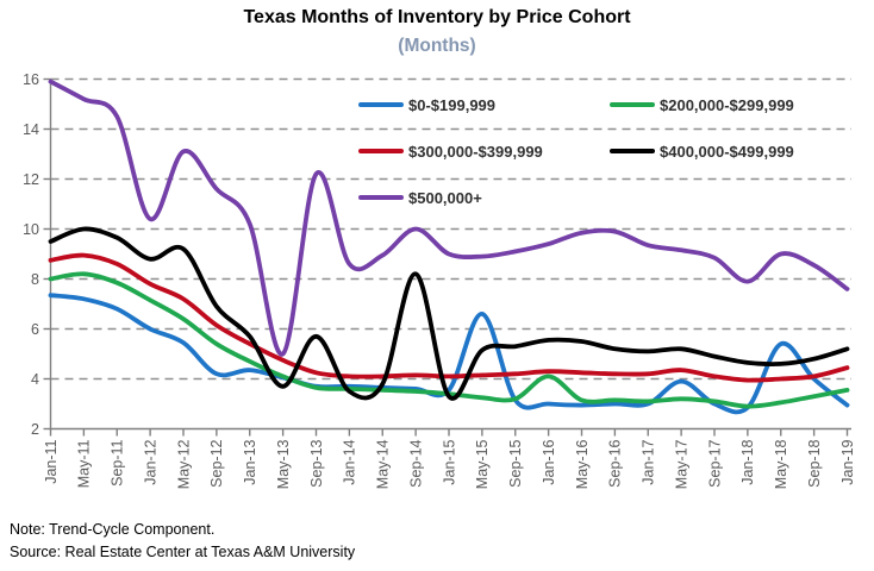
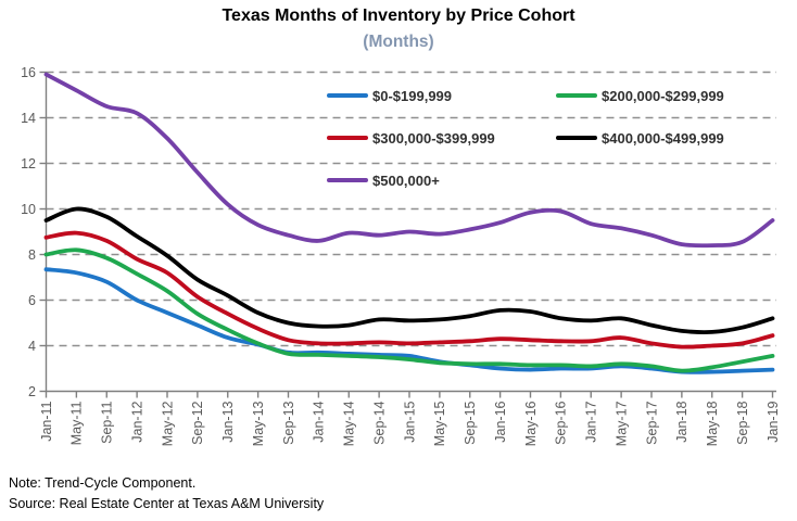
$500,000+/Jan-12: 10.4 -> 14.2
$400,000-$499,999/May-12: 9.2 -> 8.0
$0-$199,999/Sep-12: 4.2 -> 4.9
$400,000-$499,999/Jan-13: 5.7 -> 6.2
$400,000-$499,999/May-13: 3.7 -> 5.5
$500,000+/May-13: 5.0 -> 9.3
$400,000-$499,999/Sep-13: 5.7 -> 5.0
$500,000+/Sep-13: 12.2 -> 8.8
$400,000-$499,999/Jan-14: 3.5 -> 4.8
$400,000-$499,999/May-14: 3.8 -> 4.9
$400,000-$499,999/Sep-14: 8.2 -> 5.2
$500,000+/Sep-14: 10.0 -> 8.8
$400,000-$499,999/Jan-15: 3.3 -> 5.1
$0-$199,999/May-15: 6.6 -> 3.3
$200,000-$299,999/Jan-16: 4.1 -> 3.2
$0-$199,999/May-17: 3.9 -> 3.1
$500,000+/Jan-18: 7.9 -> 8.4
$0-$199,999/May-18: 5.4 -> 2.9
$500,000+/May-18: 9.0 -> 8.4
$0-$199,999/Sep-18: 4.0 -> 2.9
$500,000+/Jan-19: 7.6 -> 9.5
